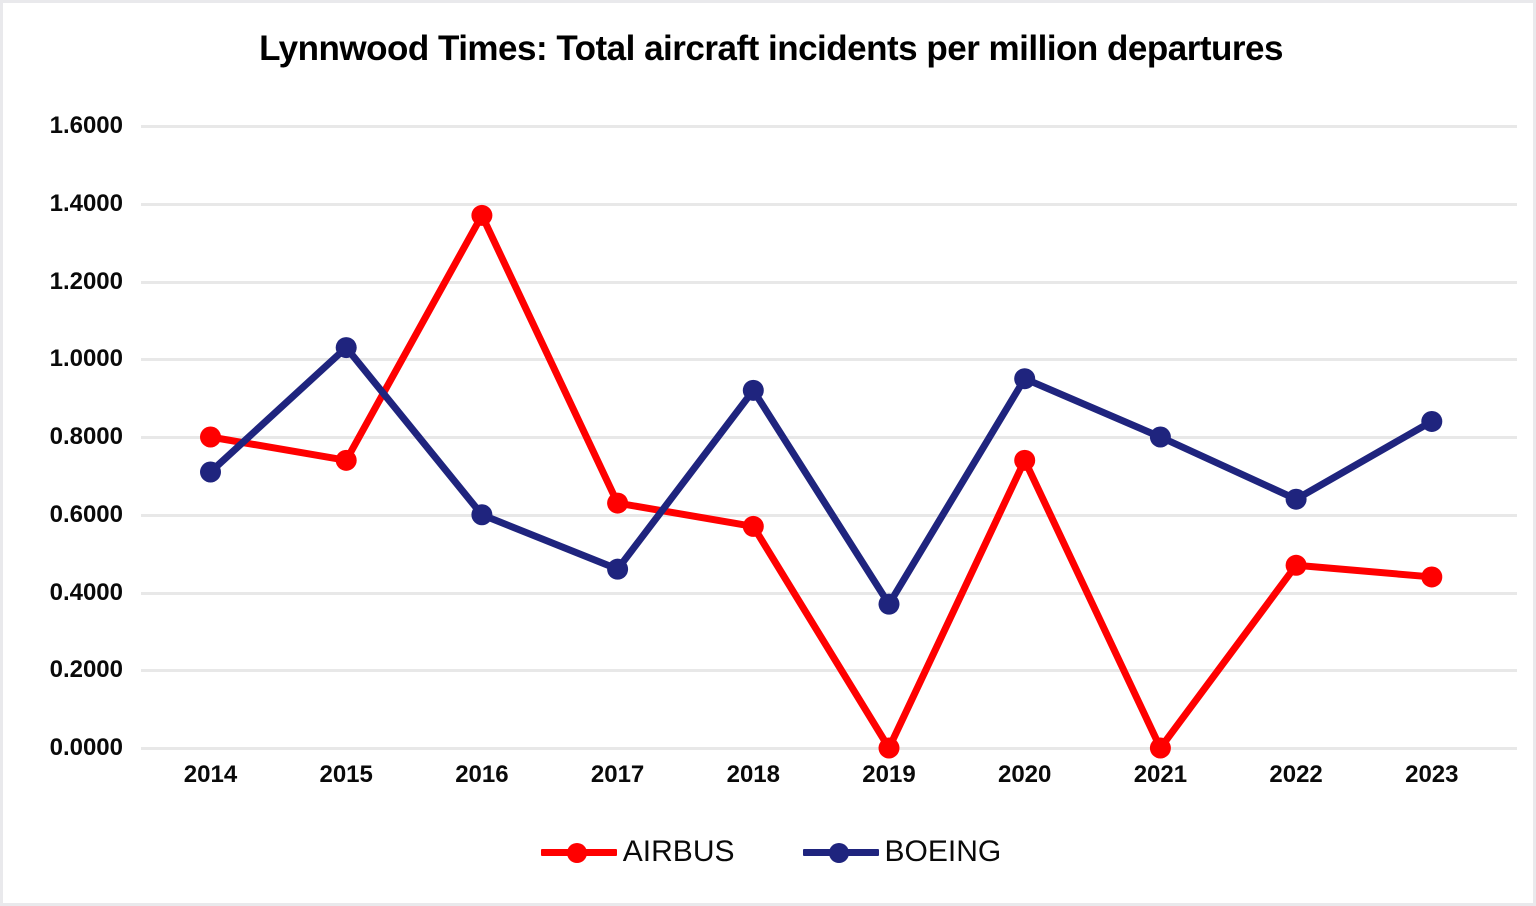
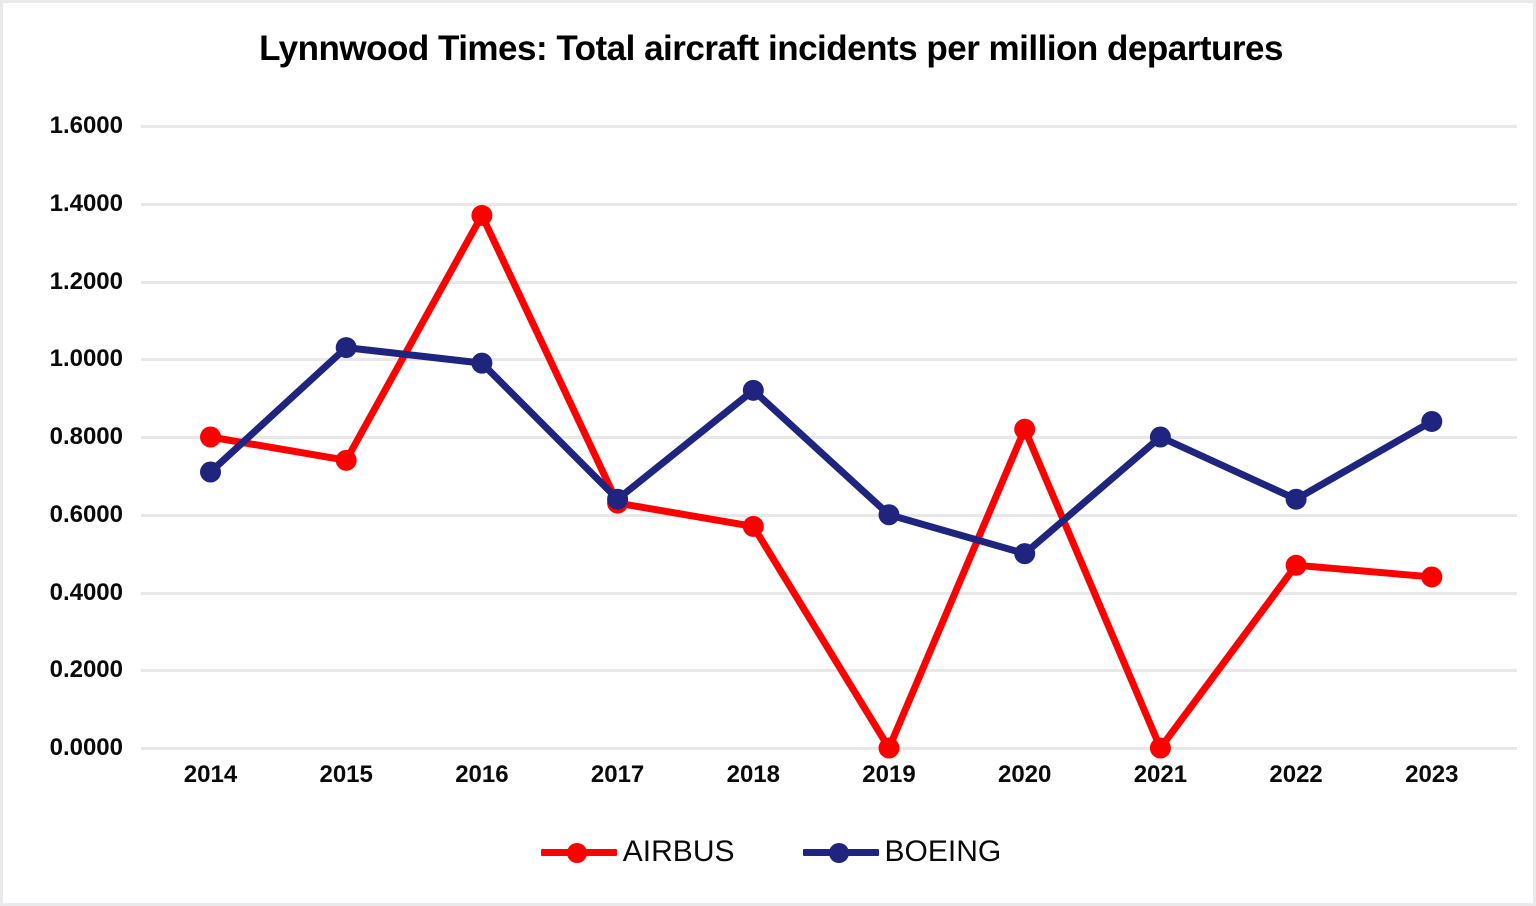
BOEING/2016: 0.60 -> 0.99
BOEING/2017: 0.46 -> 0.64
BOEING/2019: 0.37 -> 0.60
AIRBUS/2020: 0.74 -> 0.82
BOEING/2020: 0.95 -> 0.50
